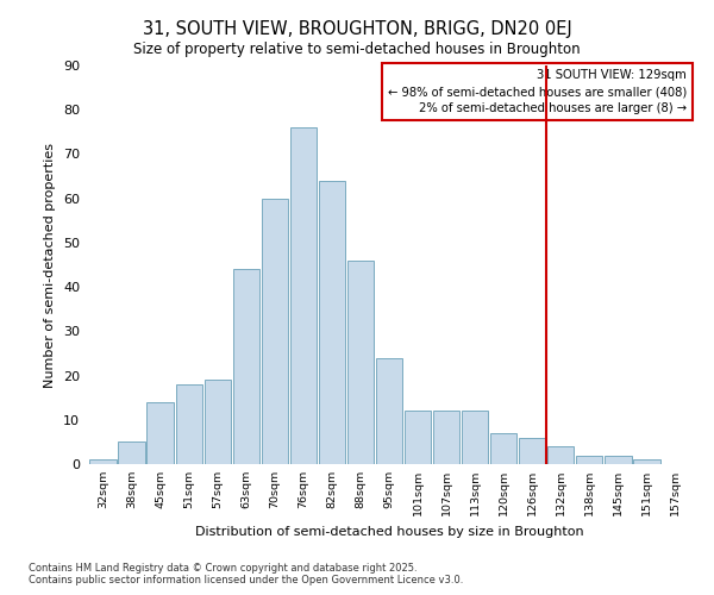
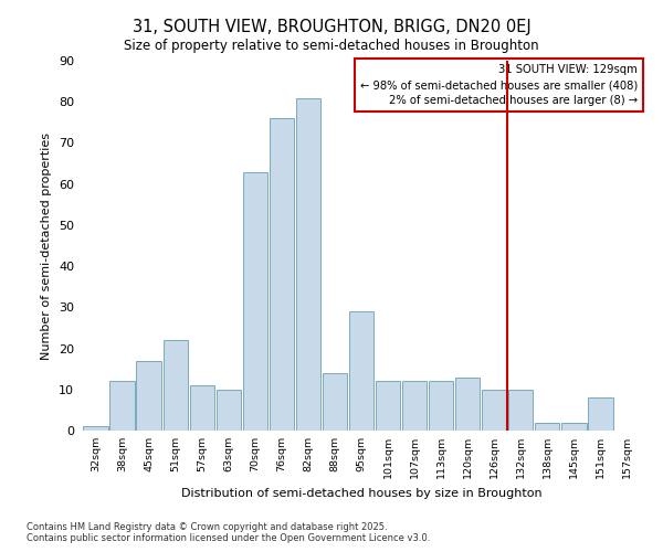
38sqm: 5 -> 12
45sqm: 14 -> 17
51sqm: 18 -> 22
57sqm: 19 -> 11
63sqm: 44 -> 10
70sqm: 60 -> 63
82sqm: 64 -> 81
88sqm: 46 -> 14
95sqm: 24 -> 29
120sqm: 7 -> 13
126sqm: 6 -> 10
132sqm: 4 -> 10
151sqm: 1 -> 8
